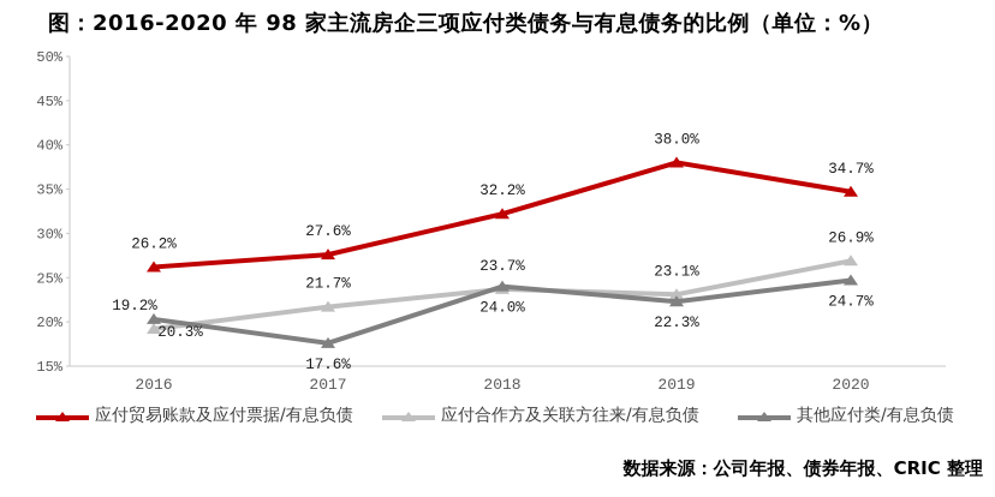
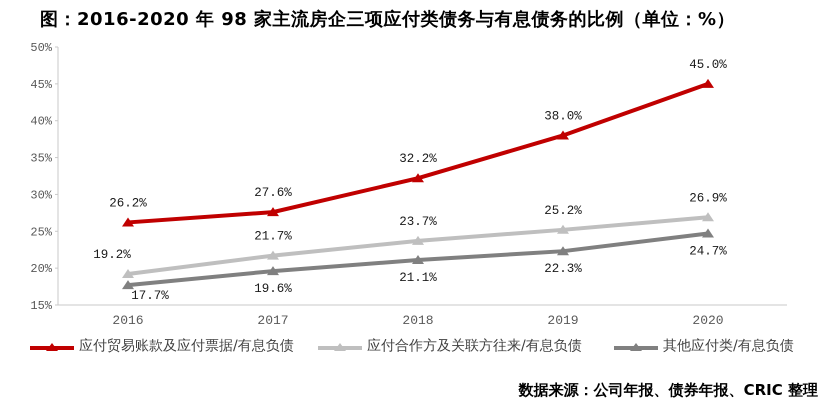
其他应付类/有息负债/2016: 20.3% -> 17.7%
其他应付类/有息负债/2017: 17.6% -> 19.6%
其他应付类/有息负债/2018: 24.0% -> 21.1%
应付合作方及关联方往来/有息负债/2019: 23.1% -> 25.2%
应付贸易账款及应付票据/有息负债/2020: 34.7% -> 45.0%
